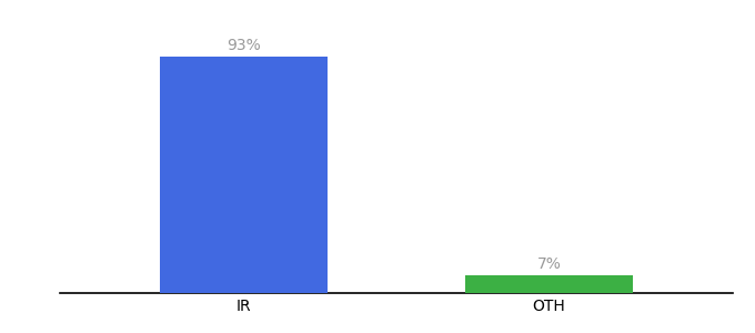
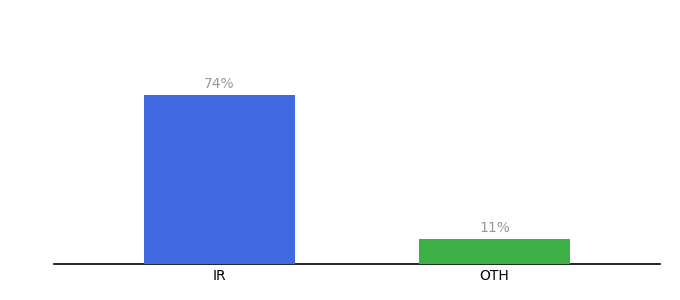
IR: 93% -> 74%
OTH: 7% -> 11%
